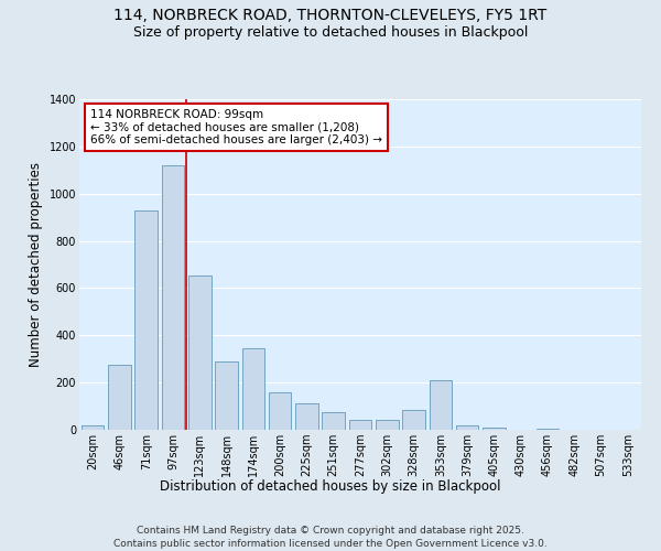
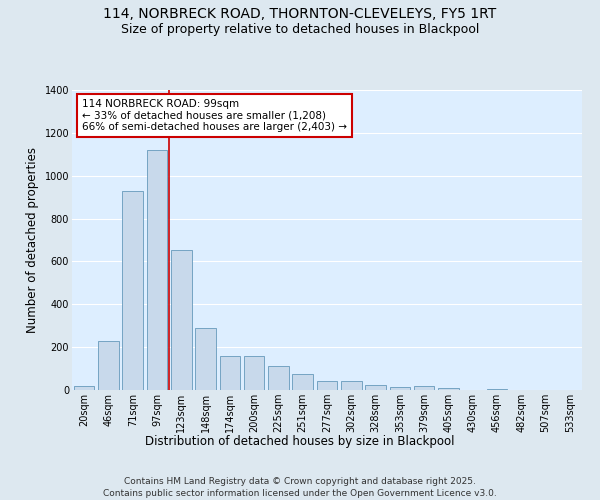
46sqm: 275 -> 230
174sqm: 345 -> 160
328sqm: 85 -> 25
353sqm: 210 -> 15
